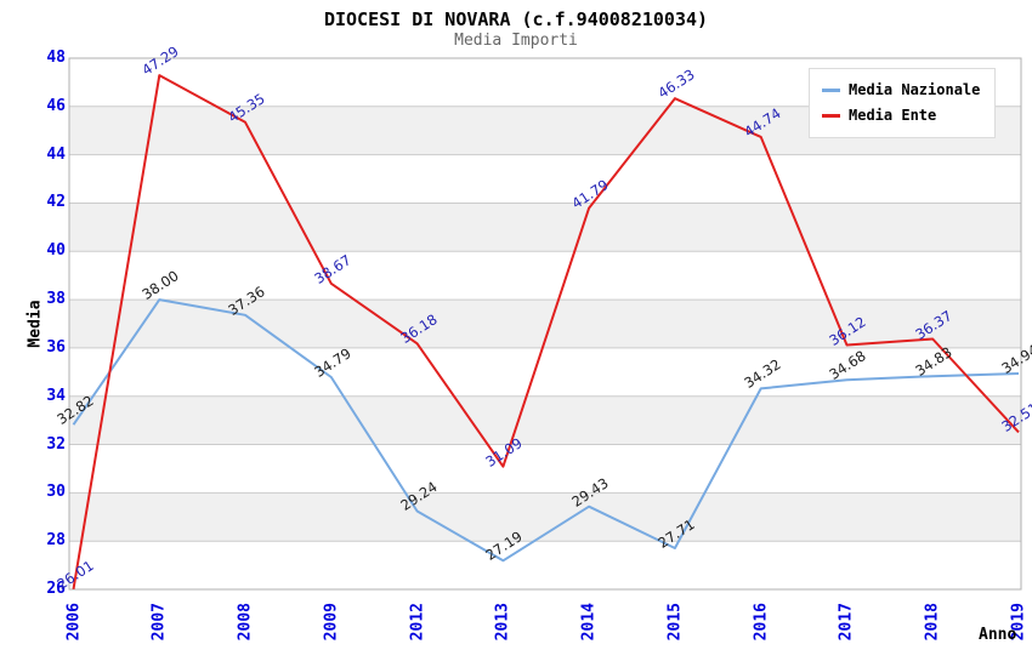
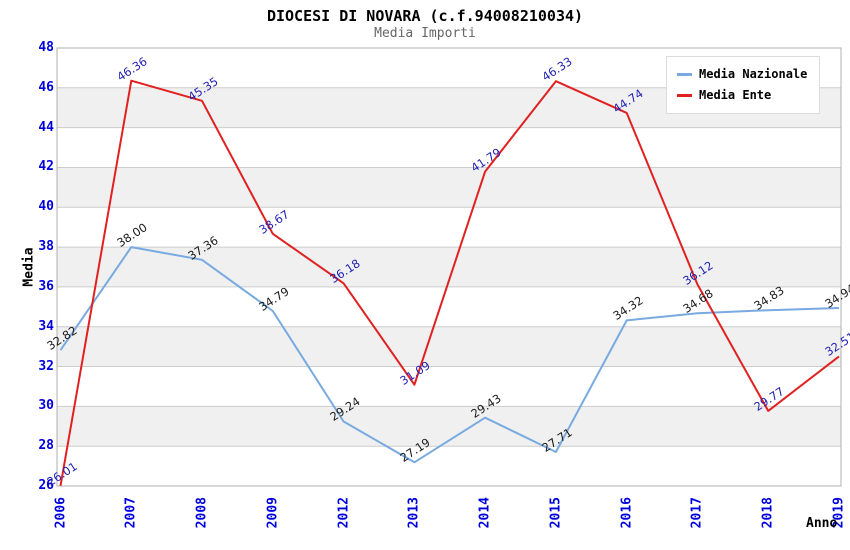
Media Ente/2007: 47.29 -> 46.36
Media Ente/2018: 36.37 -> 29.77
